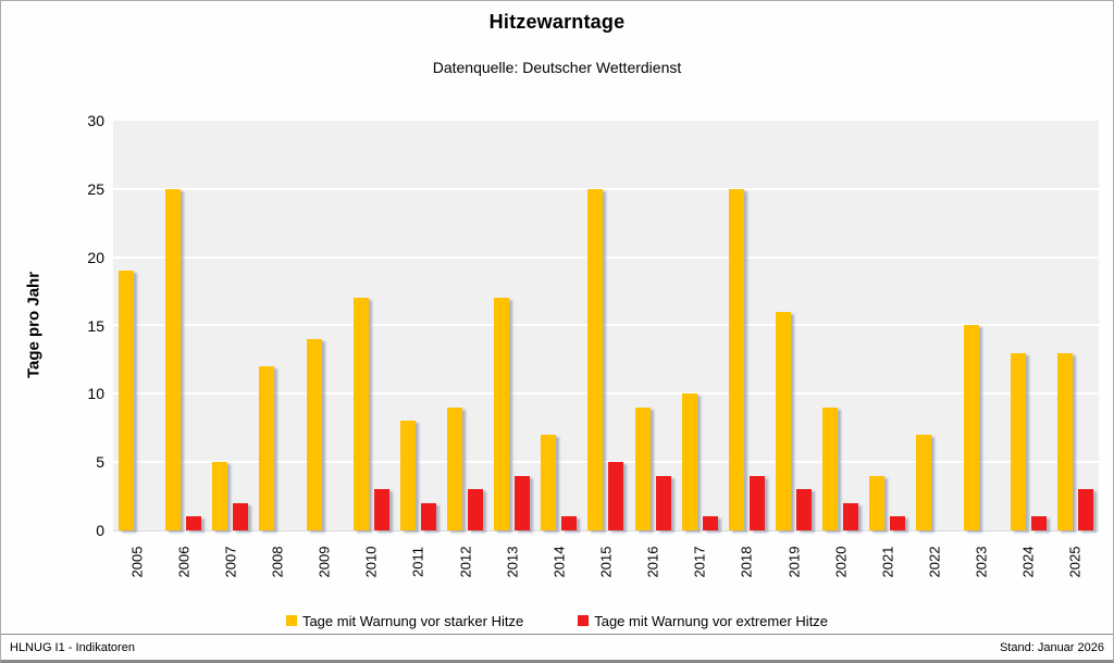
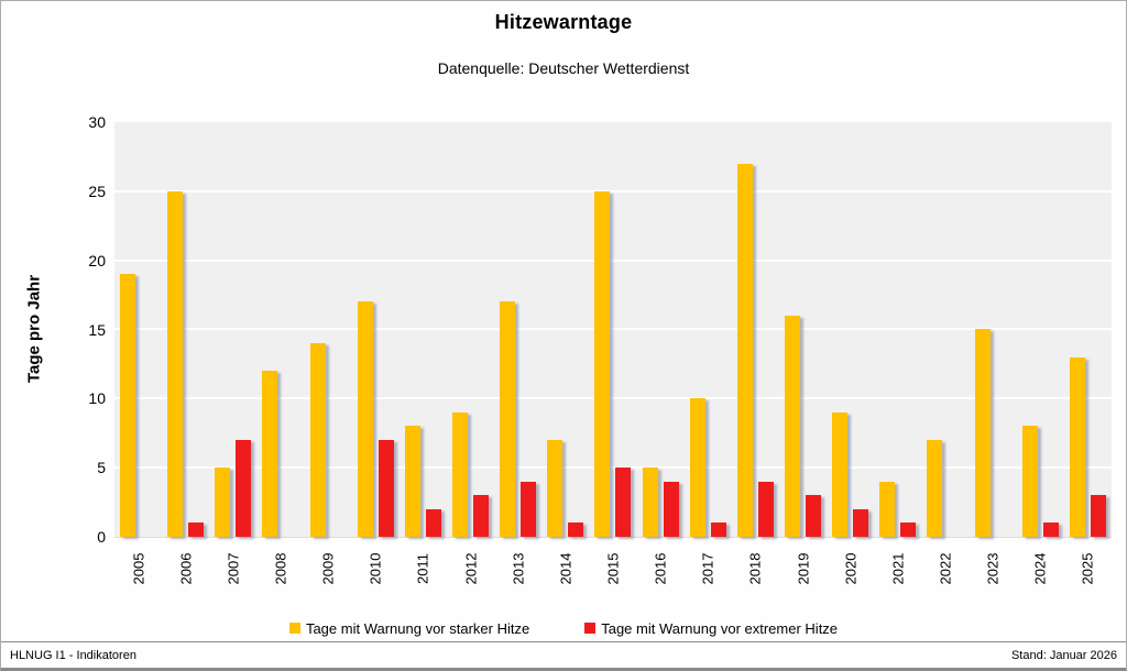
Tage mit Warnung vor extremer Hitze/2007: 2 -> 7
Tage mit Warnung vor extremer Hitze/2010: 3 -> 7
Tage mit Warnung vor starker Hitze/2016: 9 -> 5
Tage mit Warnung vor starker Hitze/2018: 25 -> 27
Tage mit Warnung vor starker Hitze/2024: 13 -> 8
